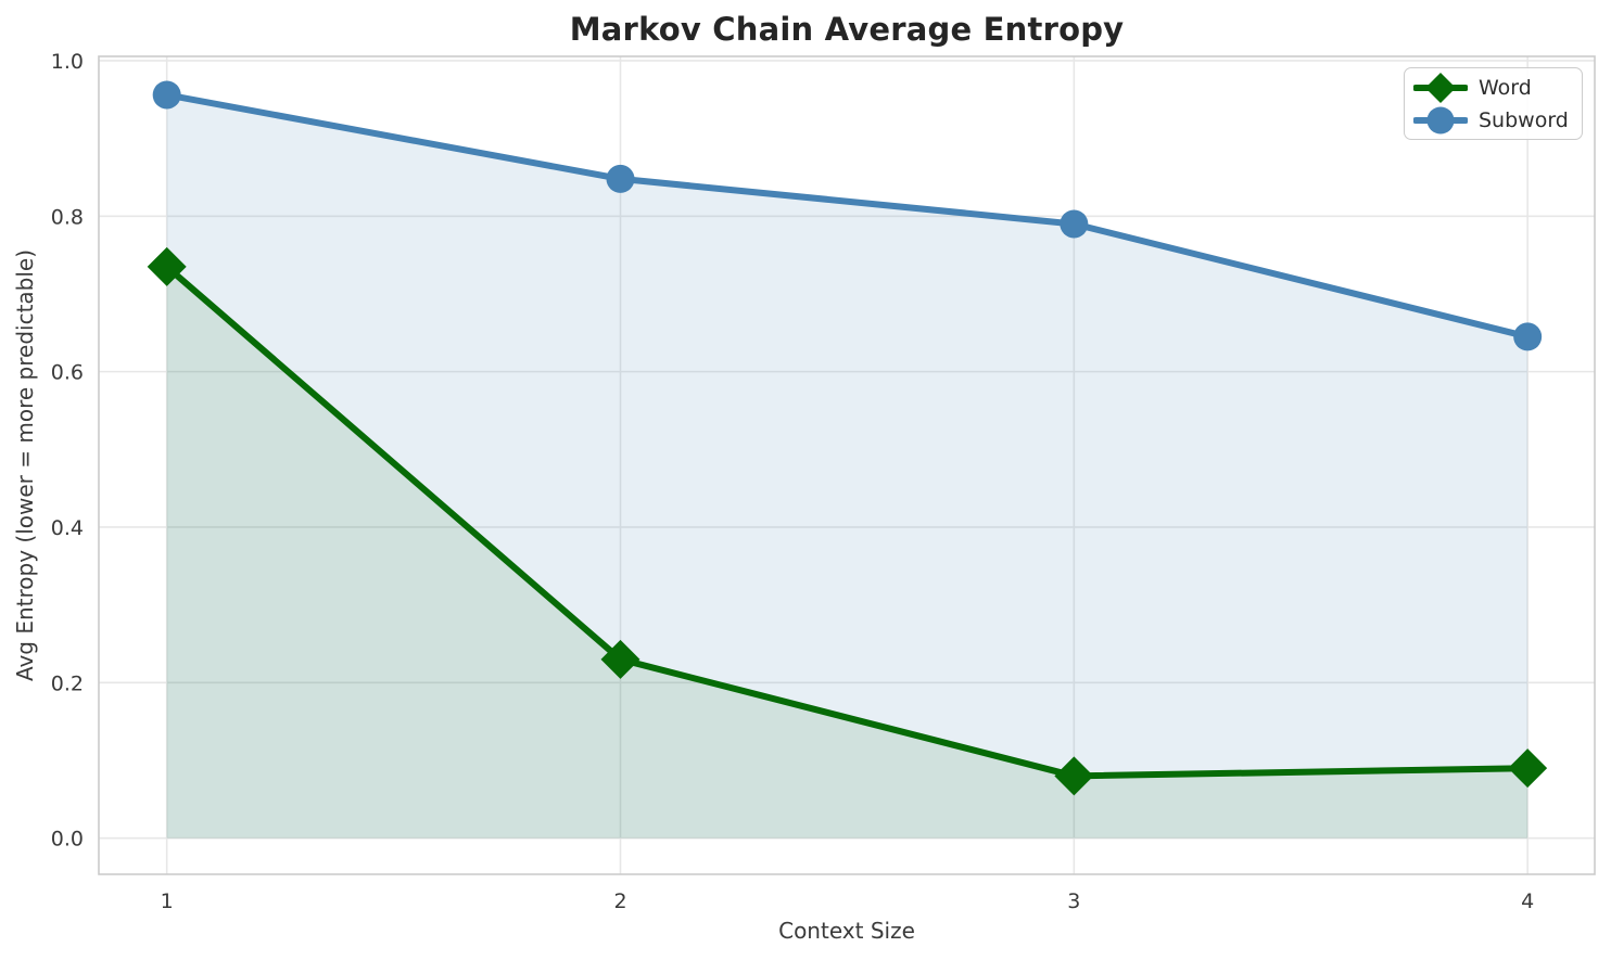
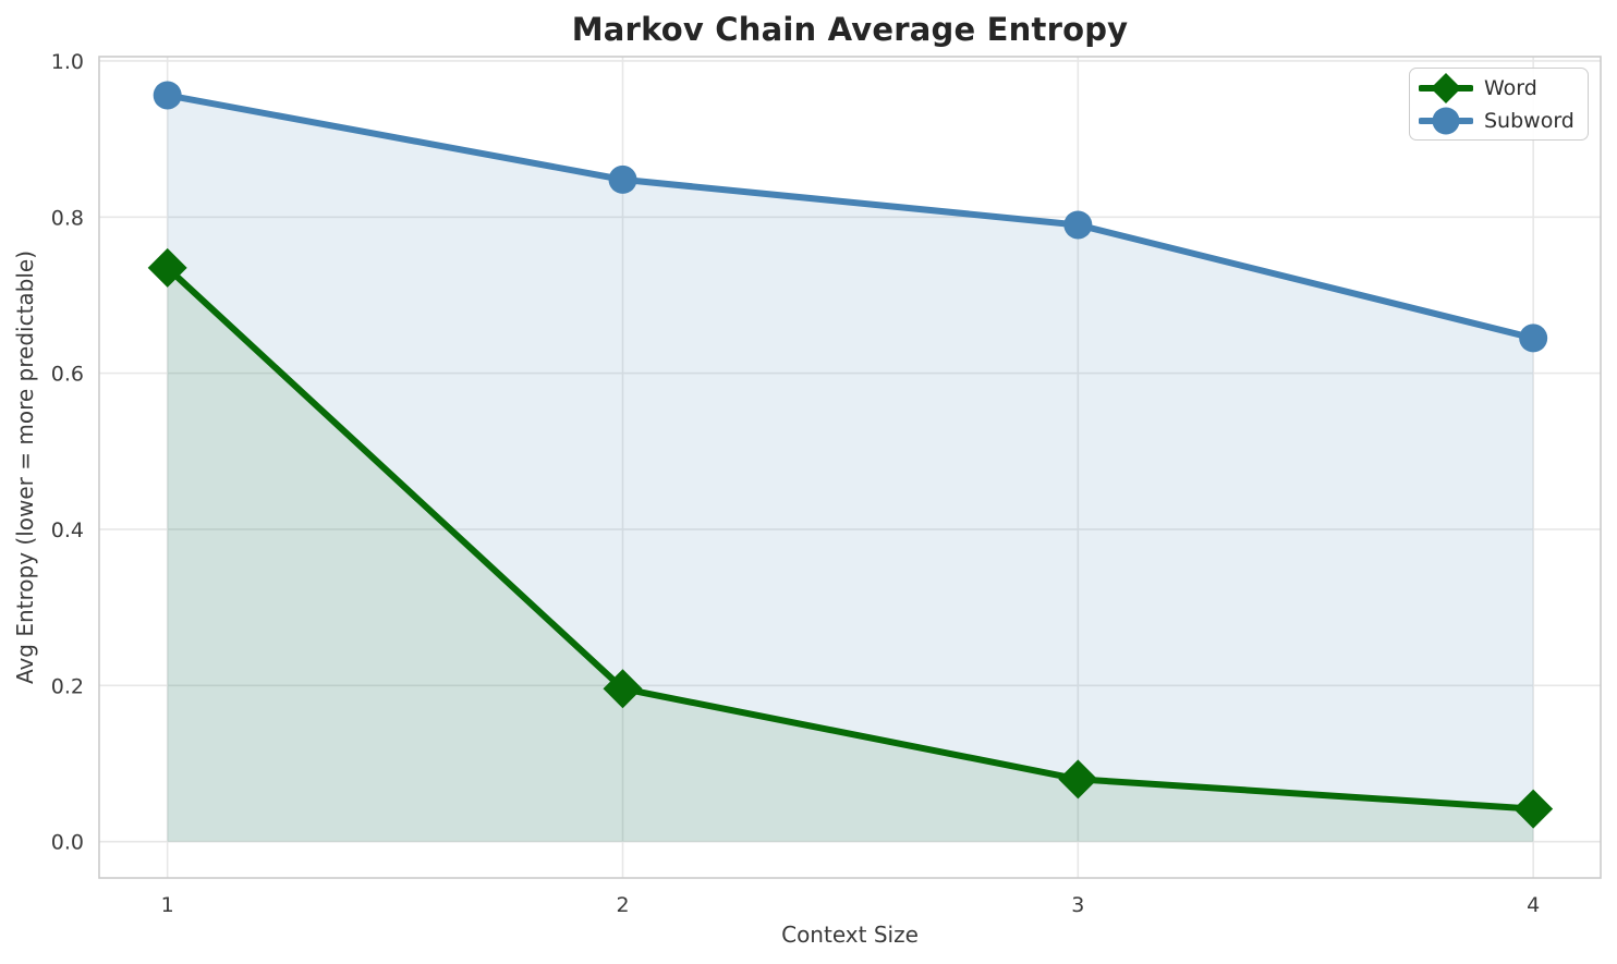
Word/2: 0.23 -> 0.20
Word/4: 0.09 -> 0.04
